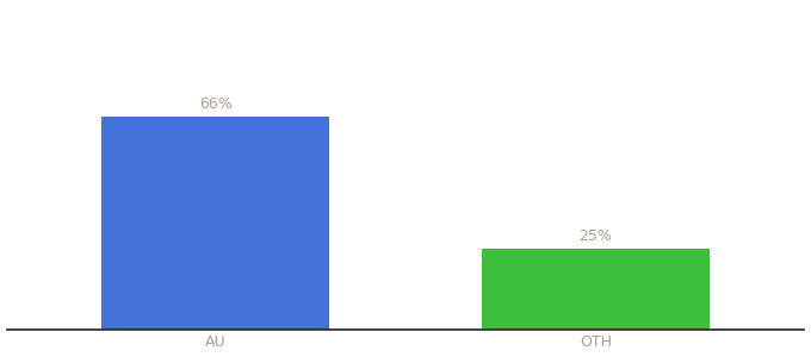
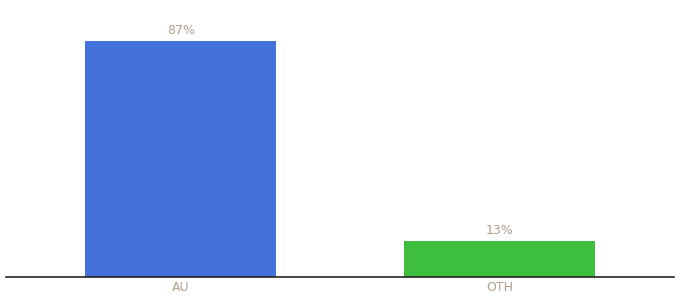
AU: 66% -> 87%
OTH: 25% -> 13%
